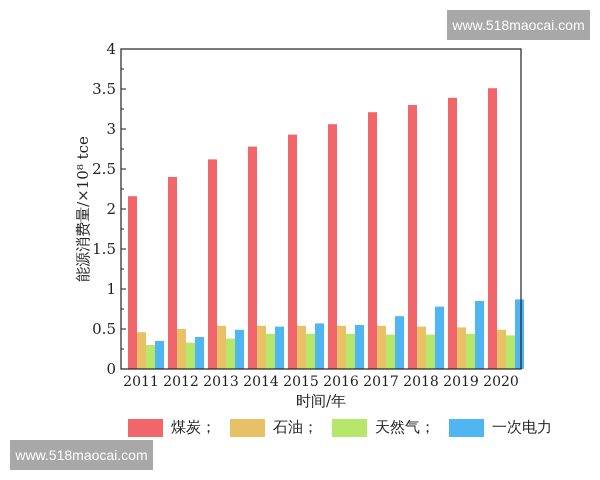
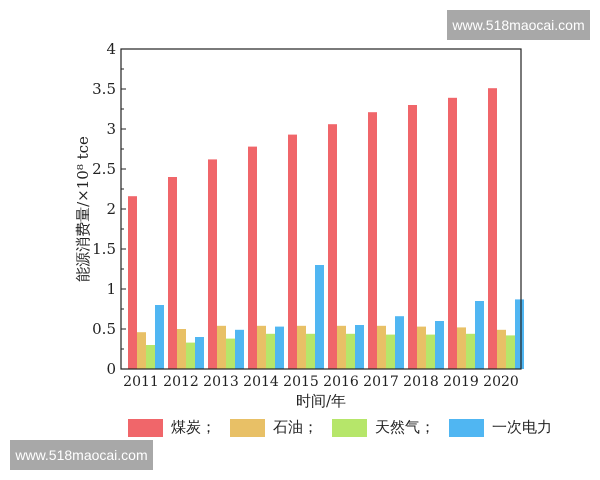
一次电力/2011: 0.3 -> 0.8
一次电力/2015: 0.6 -> 1.3
一次电力/2018: 0.8 -> 0.6
